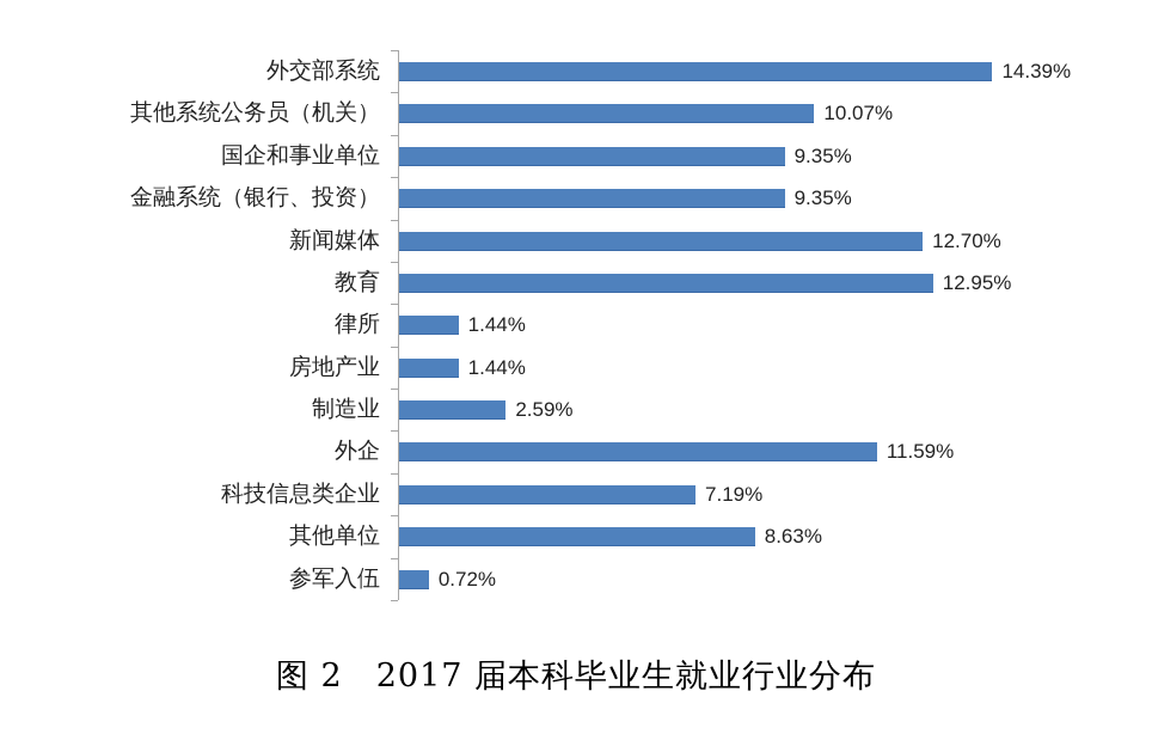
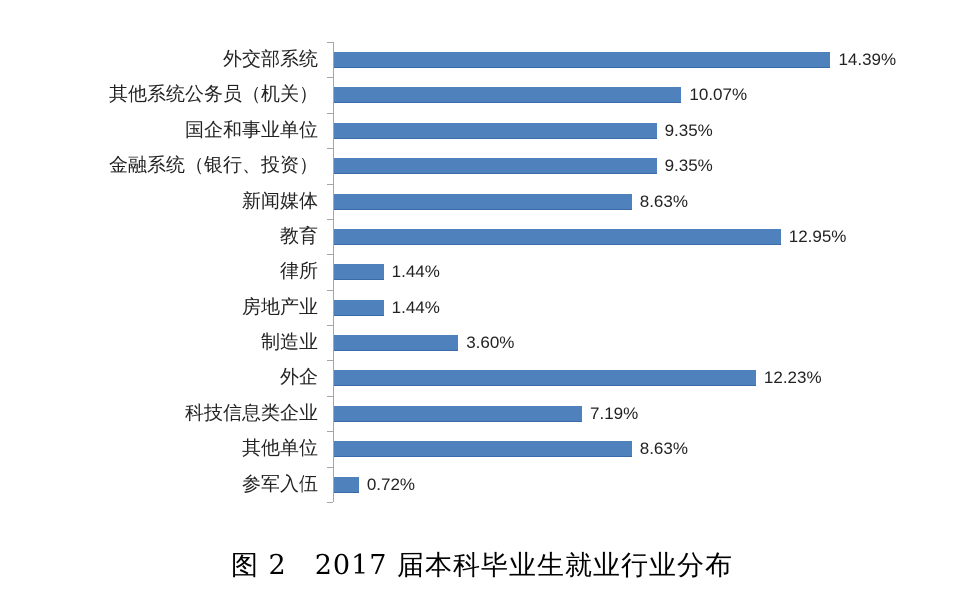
新闻媒体: 12.70% -> 8.63%
制造业: 2.59% -> 3.60%
外企: 11.59% -> 12.23%
